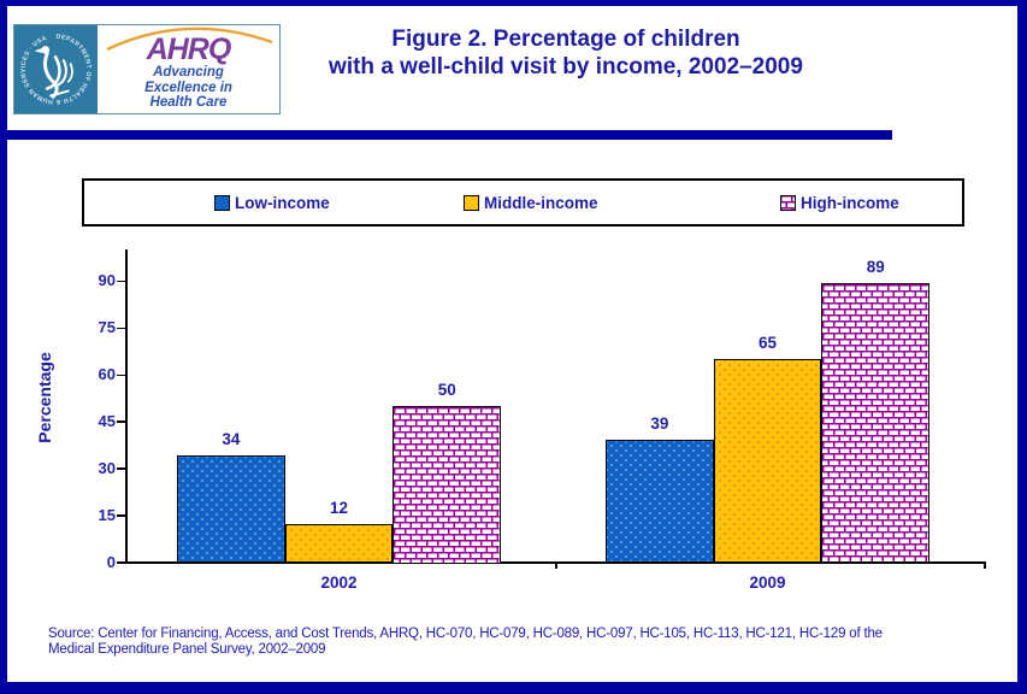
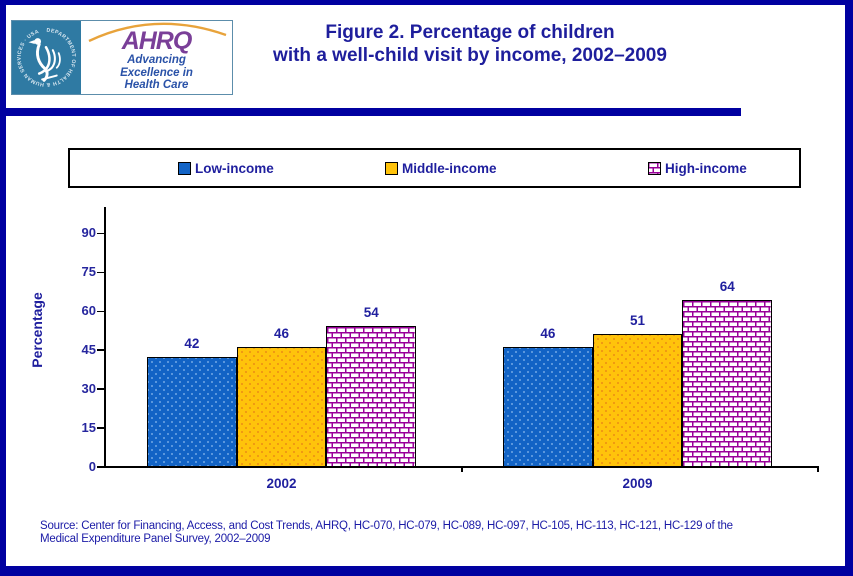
Low-income/2002: 34 -> 42
Middle-income/2002: 12 -> 46
High-income/2002: 50 -> 54
Low-income/2009: 39 -> 46
Middle-income/2009: 65 -> 51
High-income/2009: 89 -> 64
